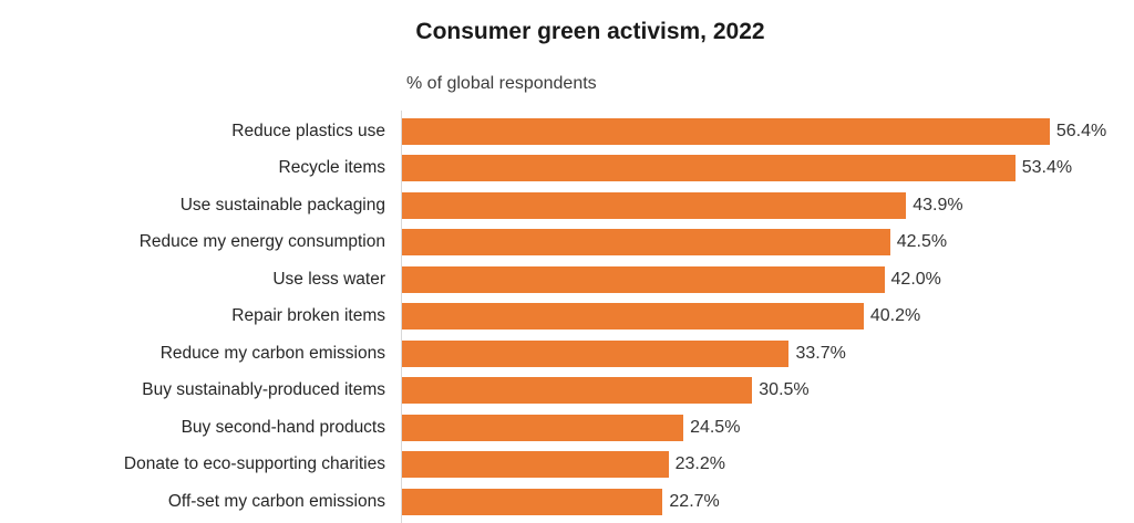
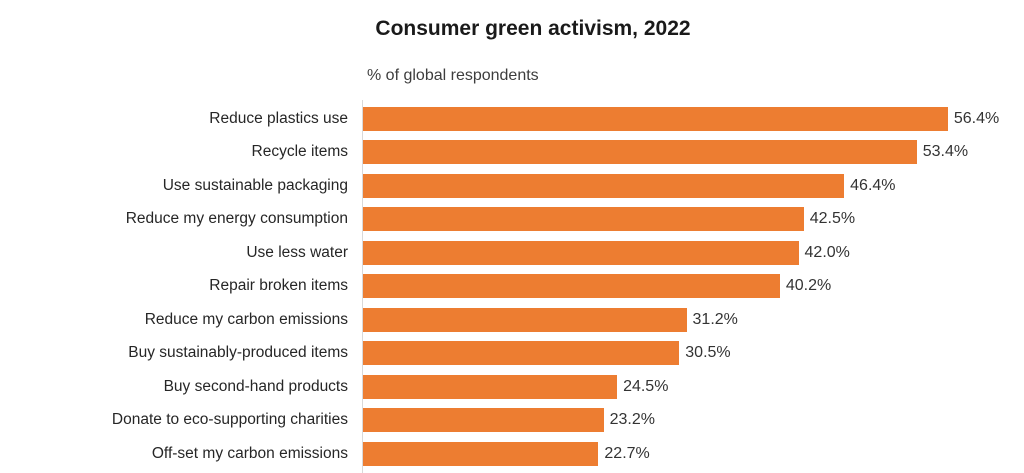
Use sustainable packaging: 43.9% -> 46.4%
Reduce my carbon emissions: 33.7% -> 31.2%
